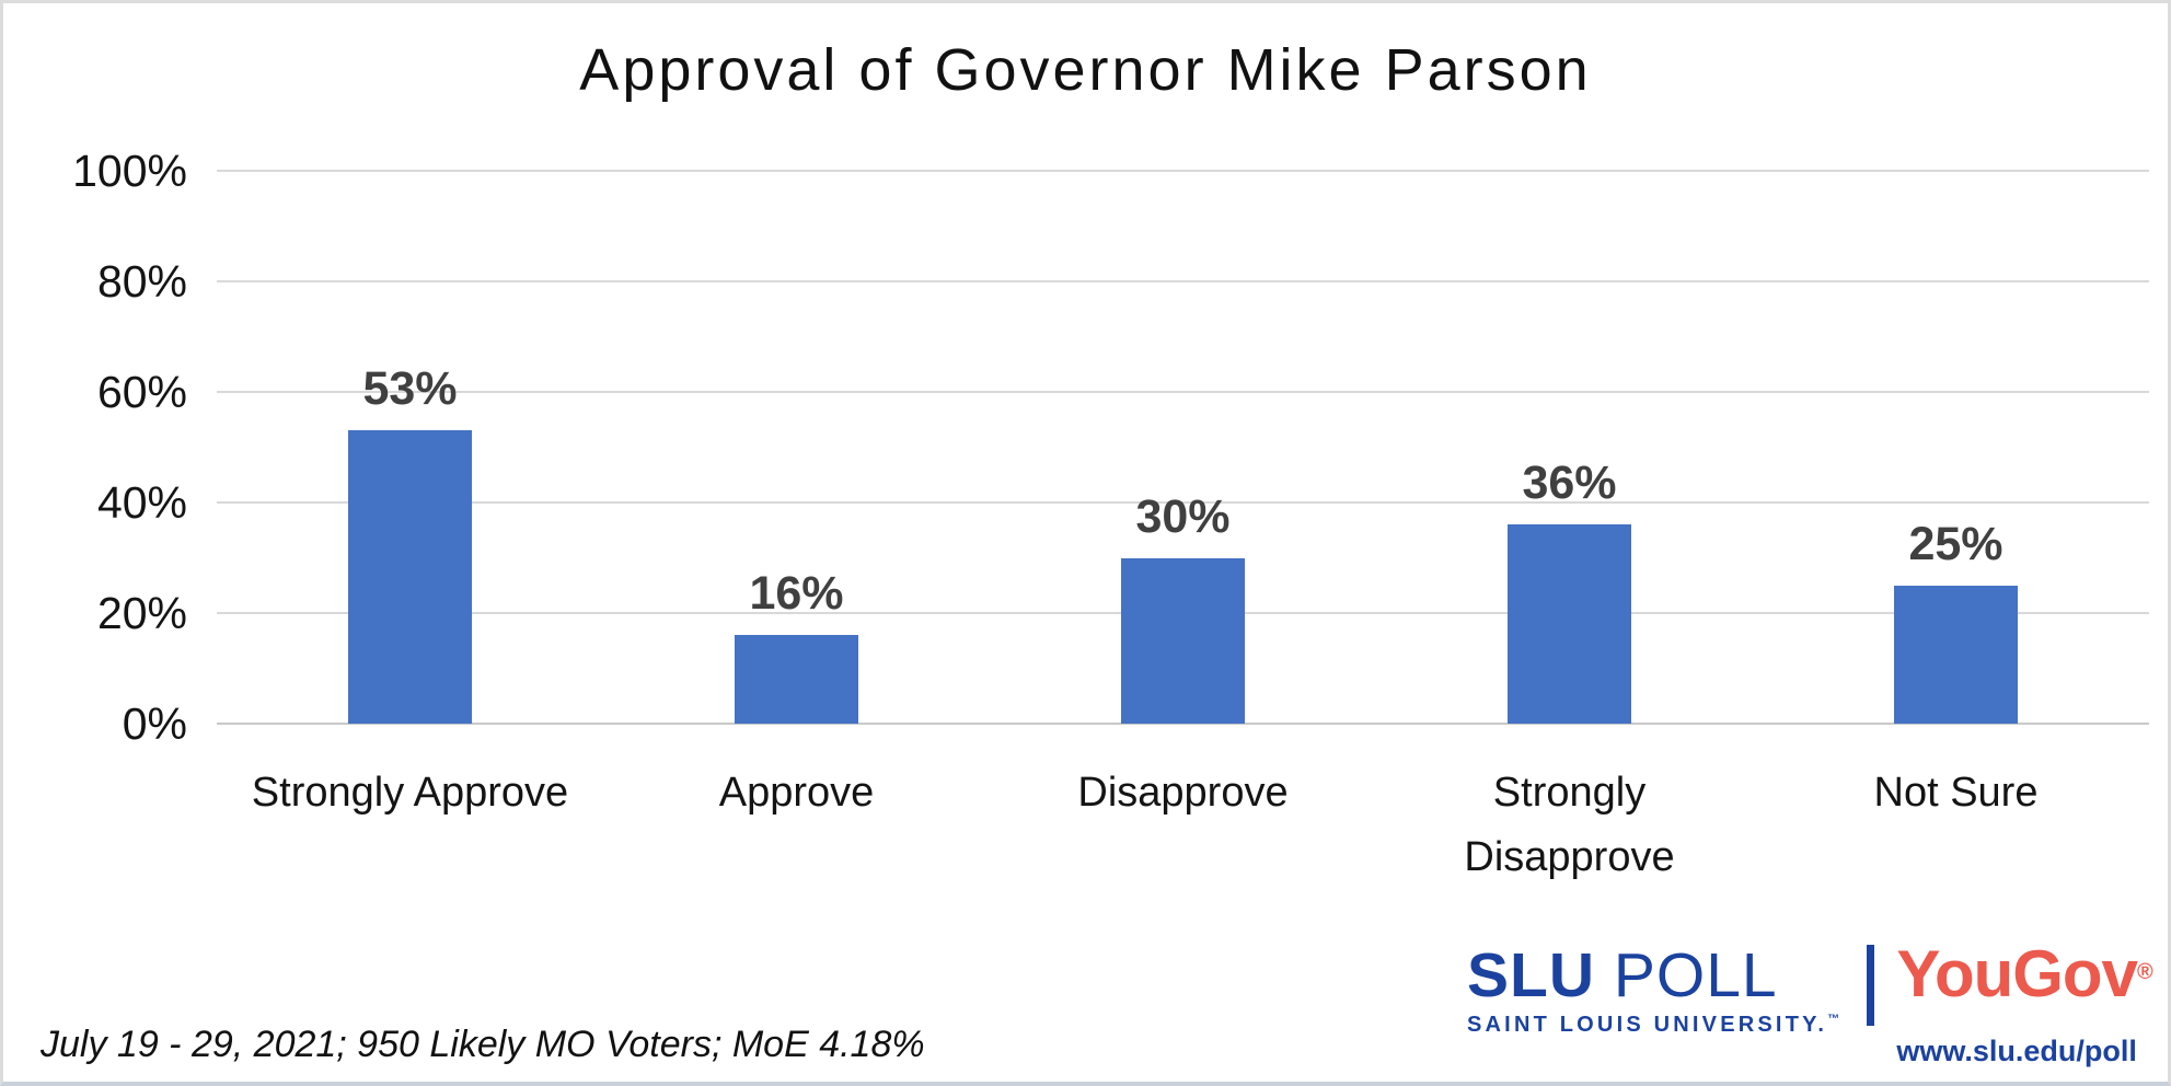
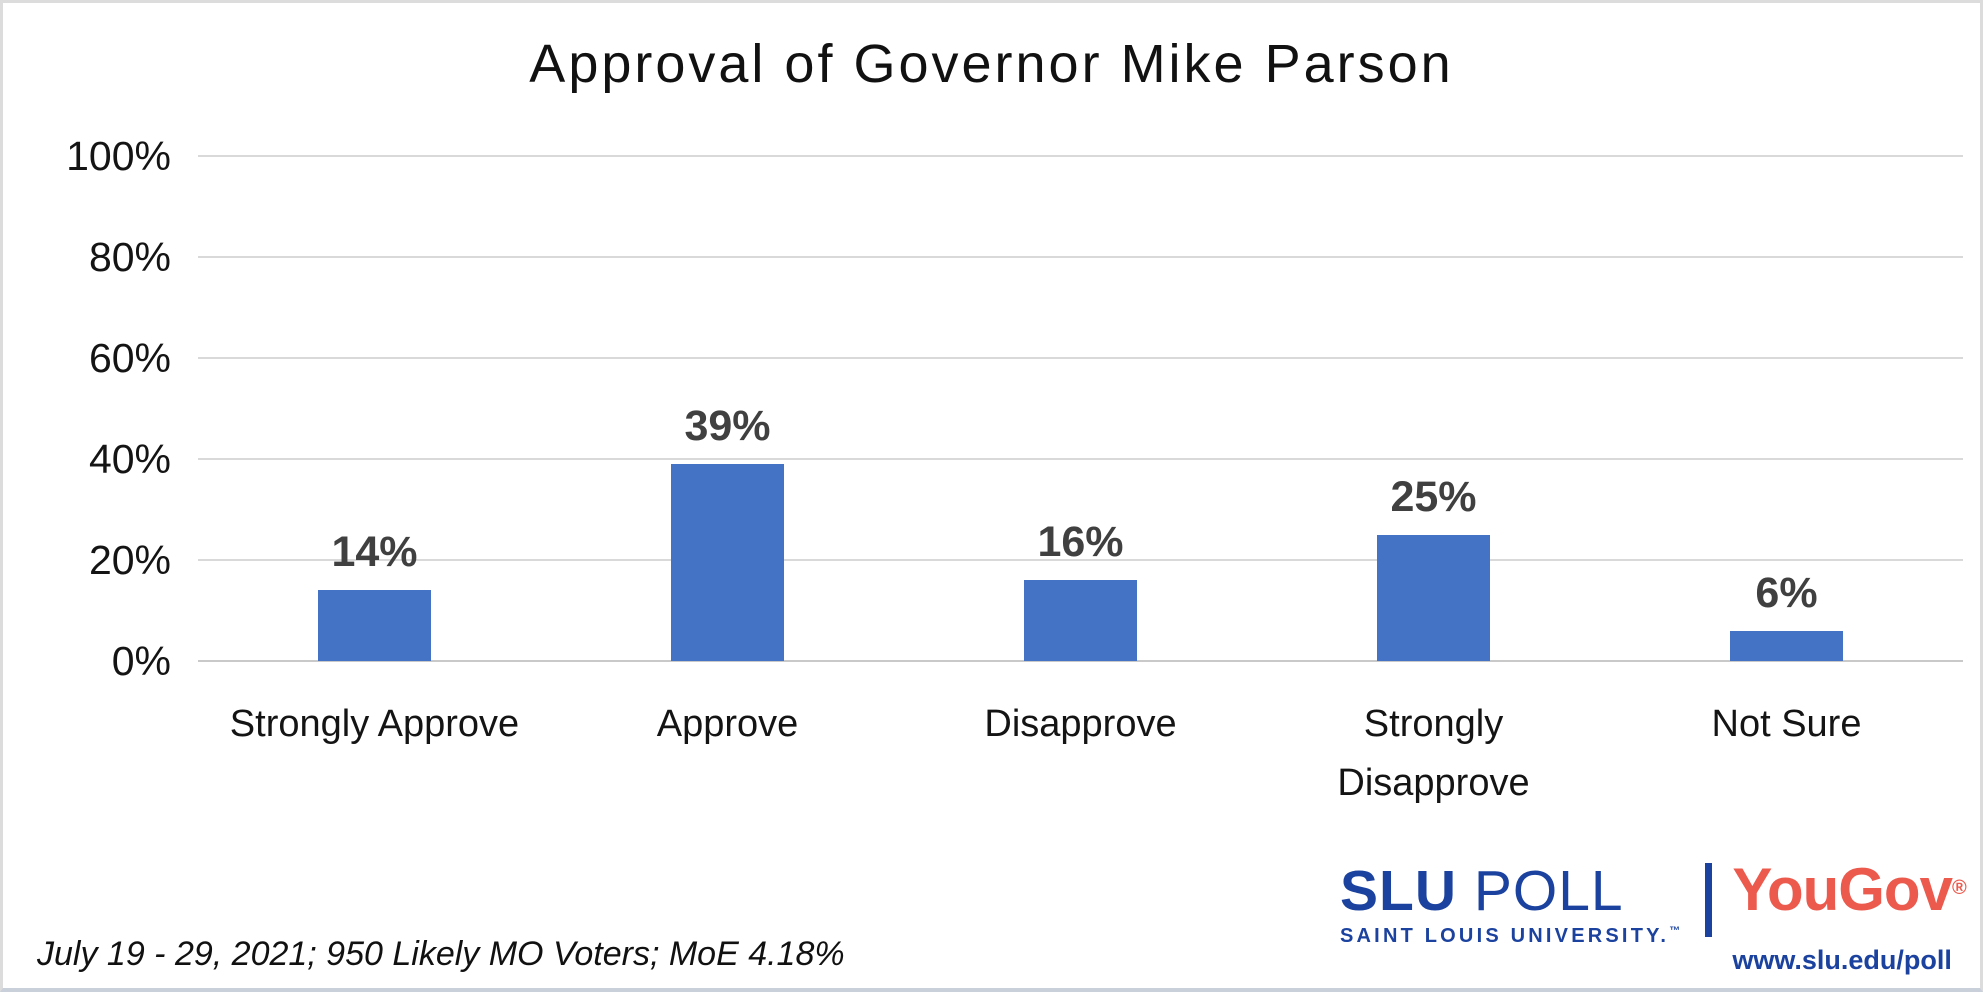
Strongly Approve: 53% -> 14%
Approve: 16% -> 39%
Disapprove: 30% -> 16%
Strongly Disapprove: 36% -> 25%
Not Sure: 25% -> 6%
